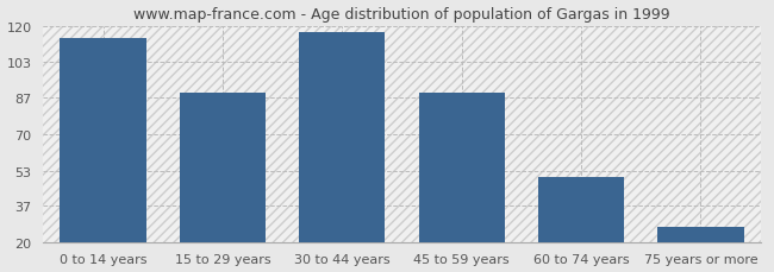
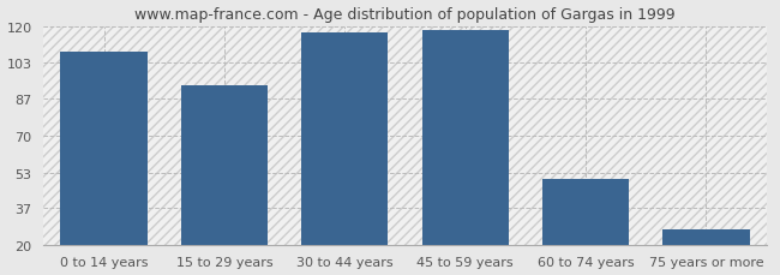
0 to 14 years: 114 -> 108
15 to 29 years: 89 -> 93
45 to 59 years: 89 -> 118
